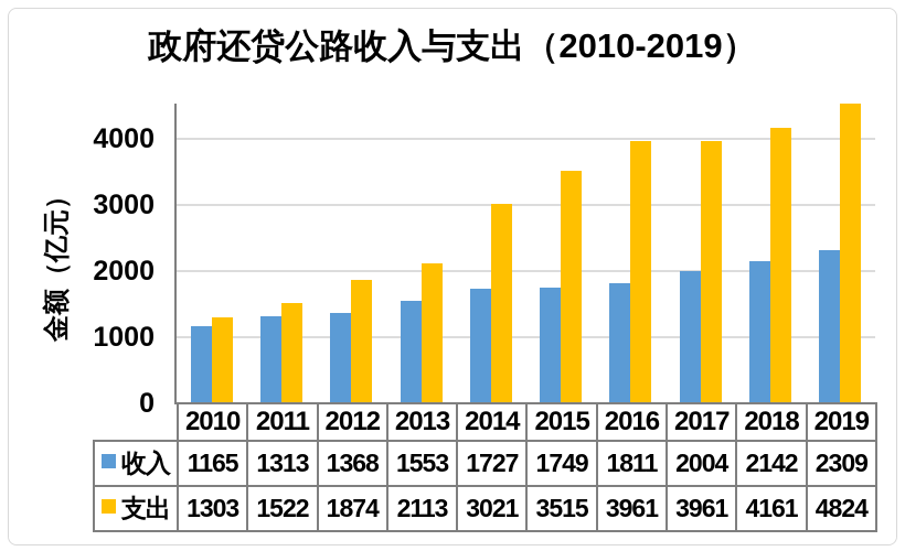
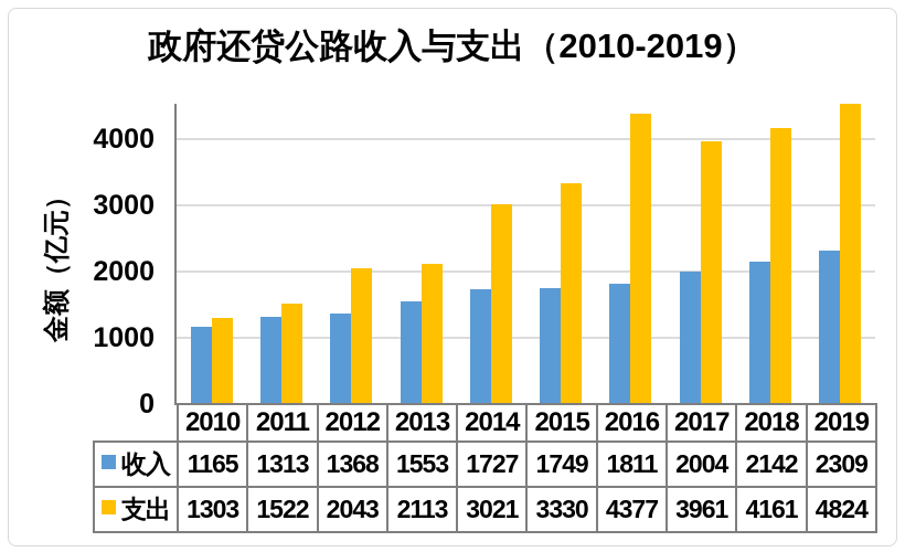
支出/2012: 1874 -> 2043
支出/2015: 3515 -> 3330
支出/2016: 3961 -> 4377
